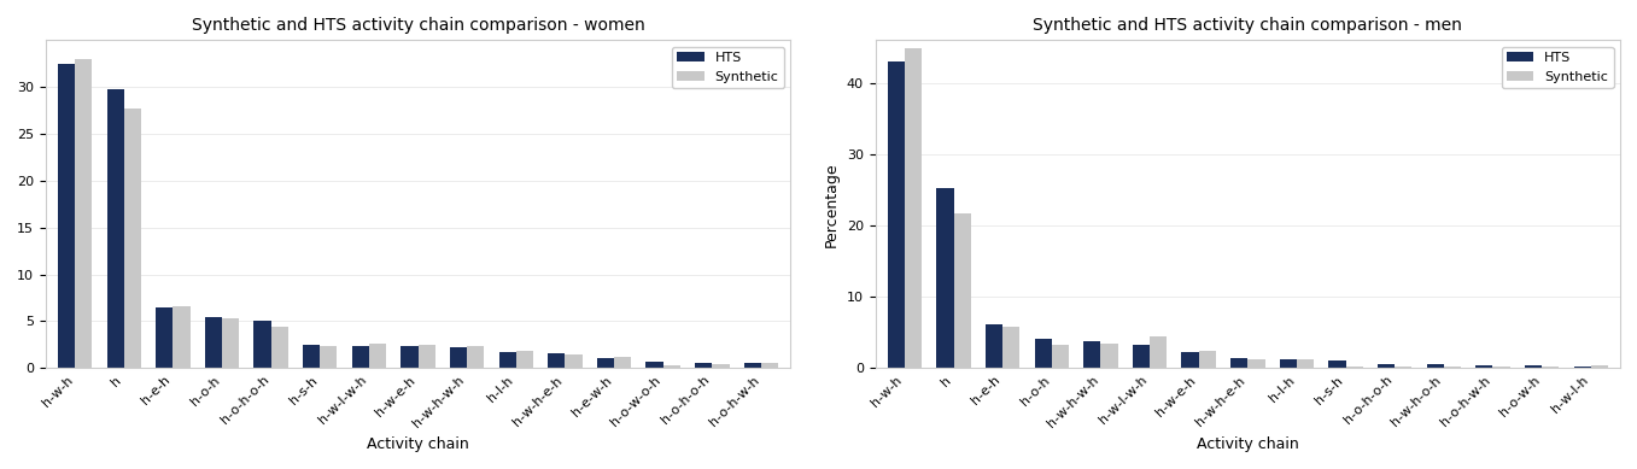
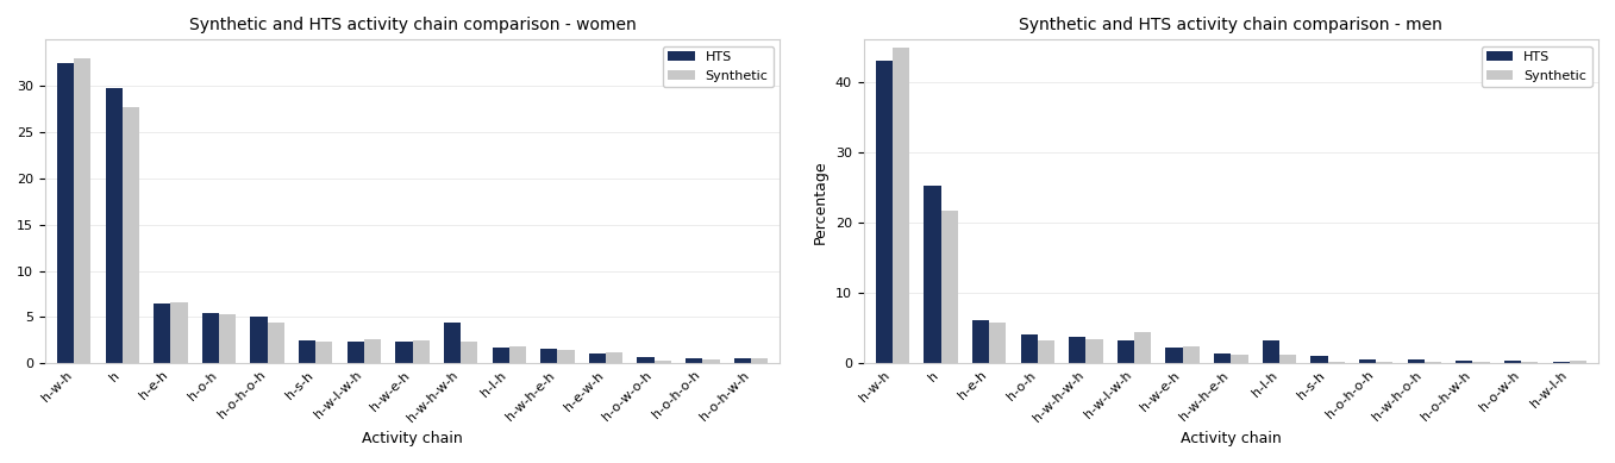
Synthetic and HTS activity chain comparison - women/HTS/h-w-h-w-h: 2.2 -> 4.4
Synthetic and HTS activity chain comparison - men/HTS/h-l-h: 1.3 -> 3.2
